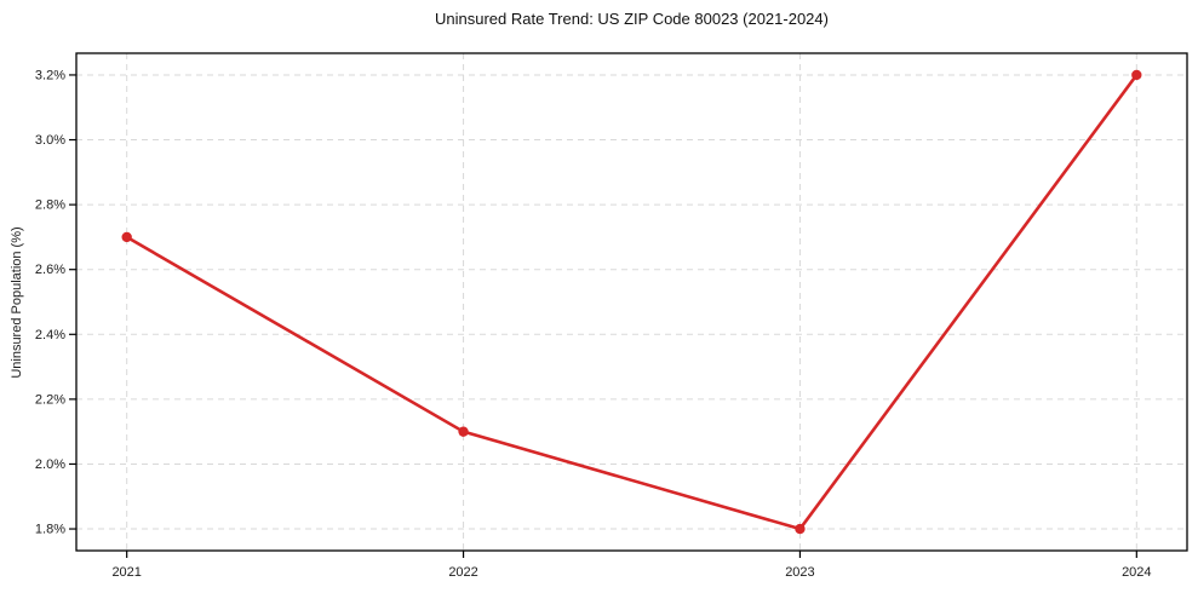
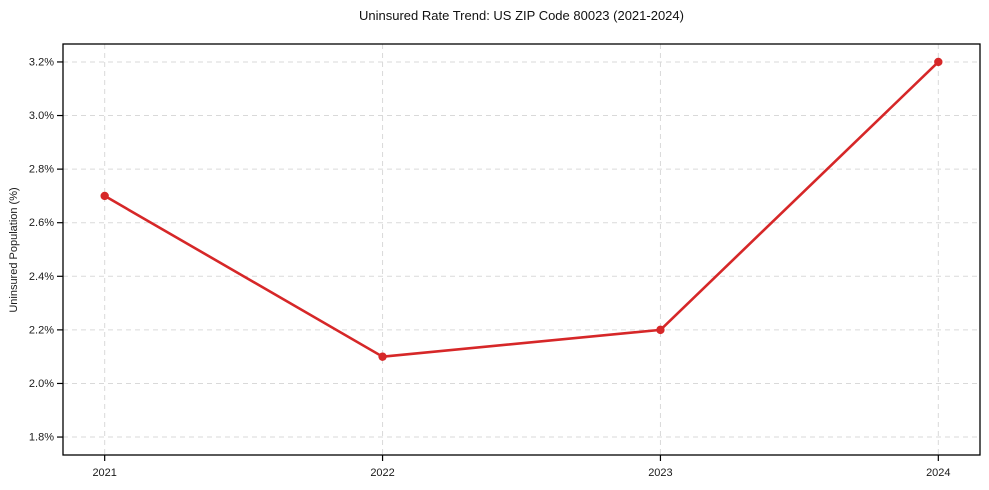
2023: 1.8% -> 2.2%
